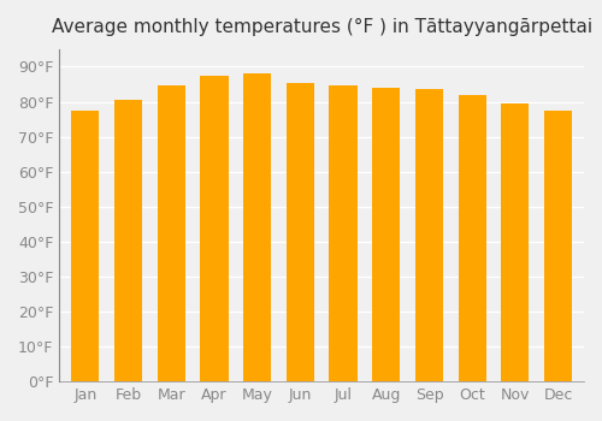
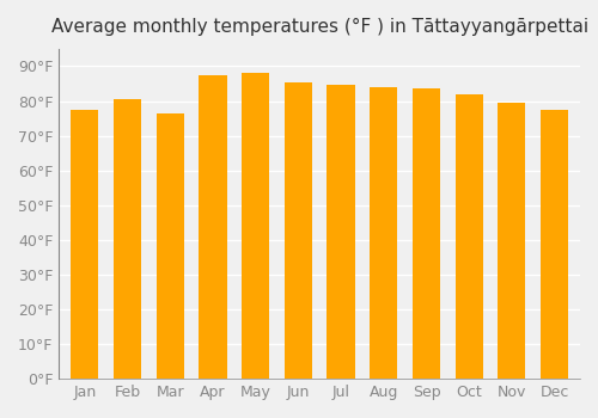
Mar: 84.5°F -> 76.5°F
